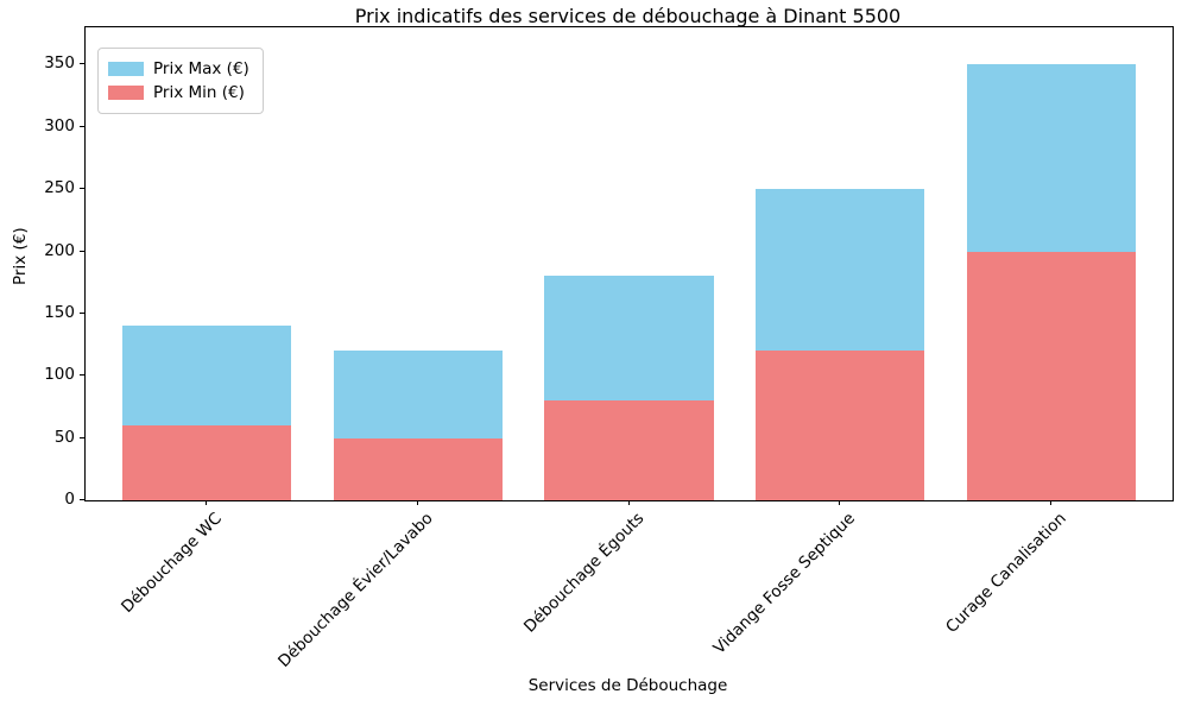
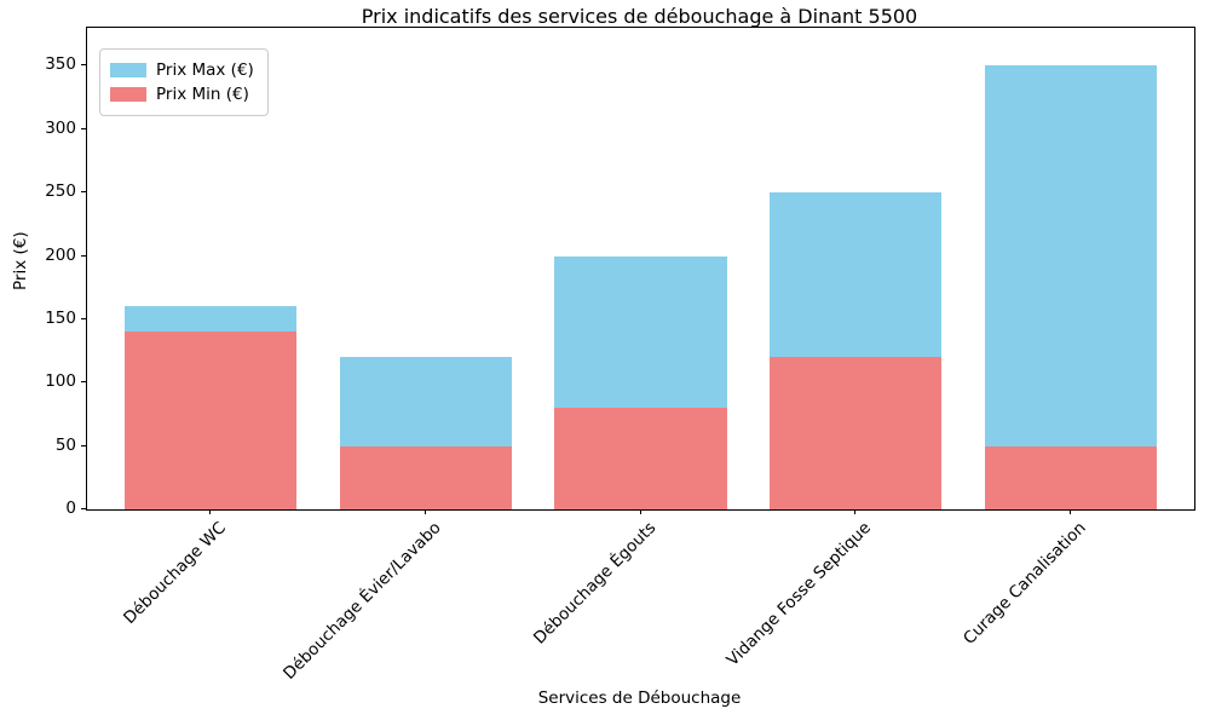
Prix Max (€)/Débouchage WC: 140 -> 160
Prix Min (€)/Débouchage WC: 60 -> 140
Prix Max (€)/Débouchage Égouts: 180 -> 200
Prix Min (€)/Curage Canalisation: 200 -> 50
